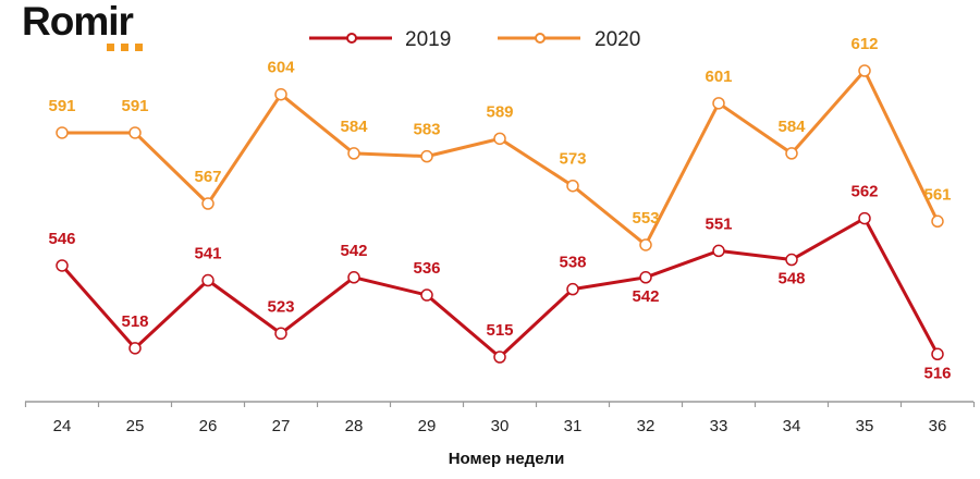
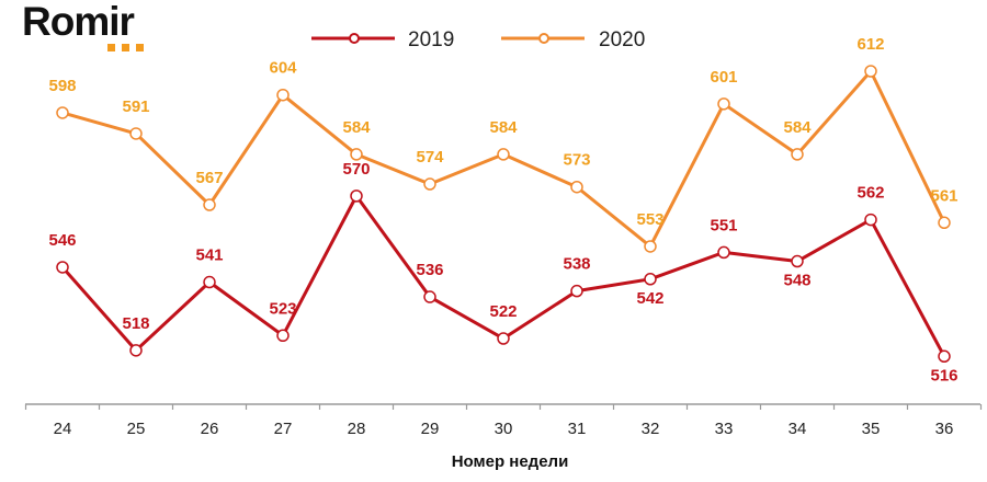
2020/24: 591 -> 598
2019/28: 542 -> 570
2020/29: 583 -> 574
2019/30: 515 -> 522
2020/30: 589 -> 584
